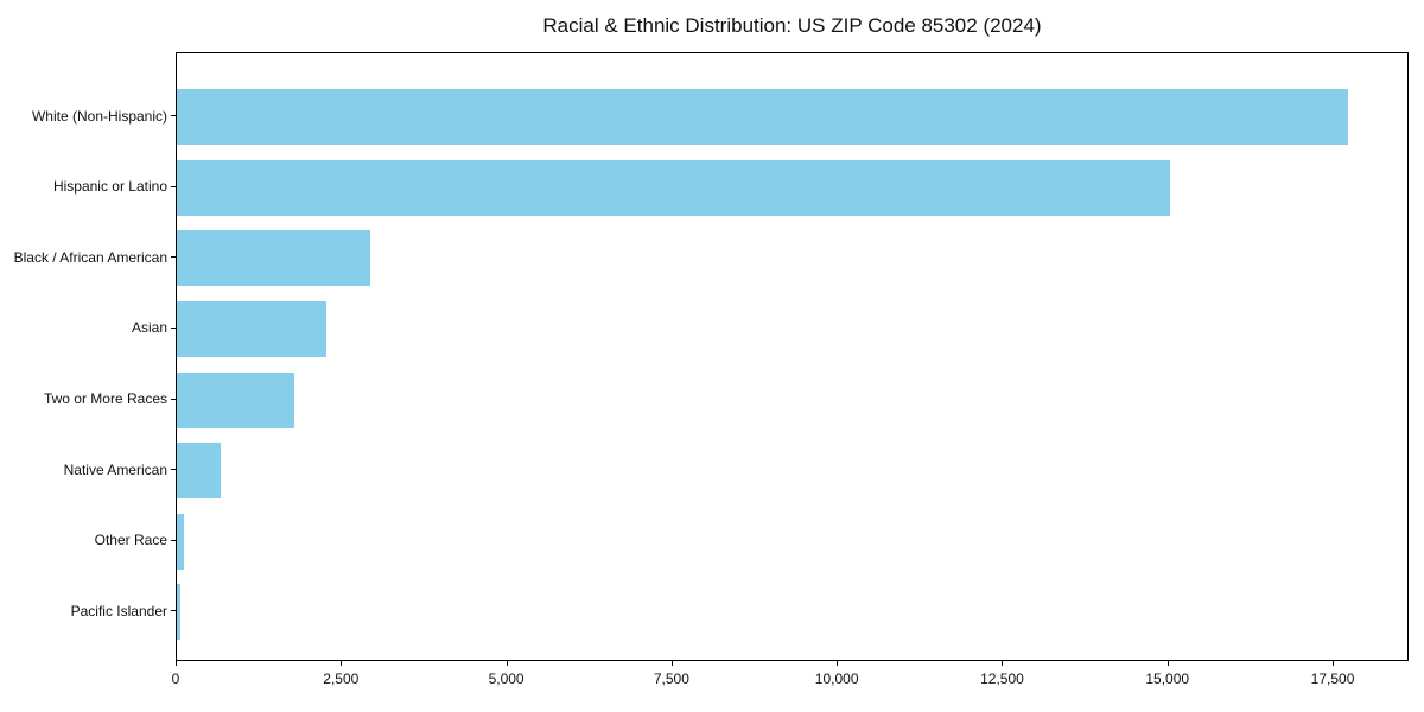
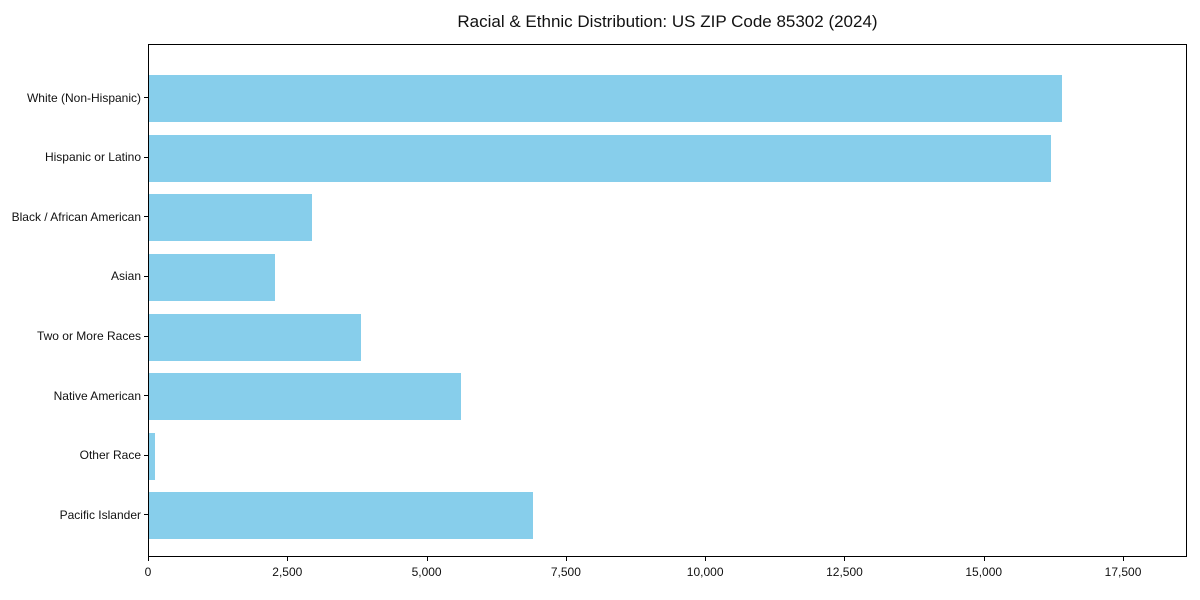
White (Non-Hispanic): 17700 -> 16400
Hispanic or Latino: 15000 -> 16200
Two or More Races: 1800 -> 3800
Native American: 700 -> 5600
Pacific Islander: 100 -> 6900
